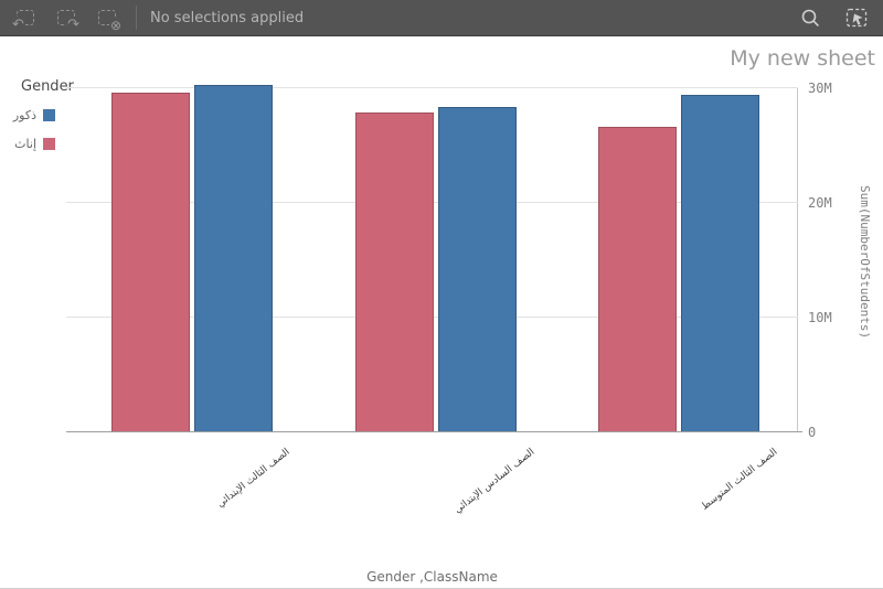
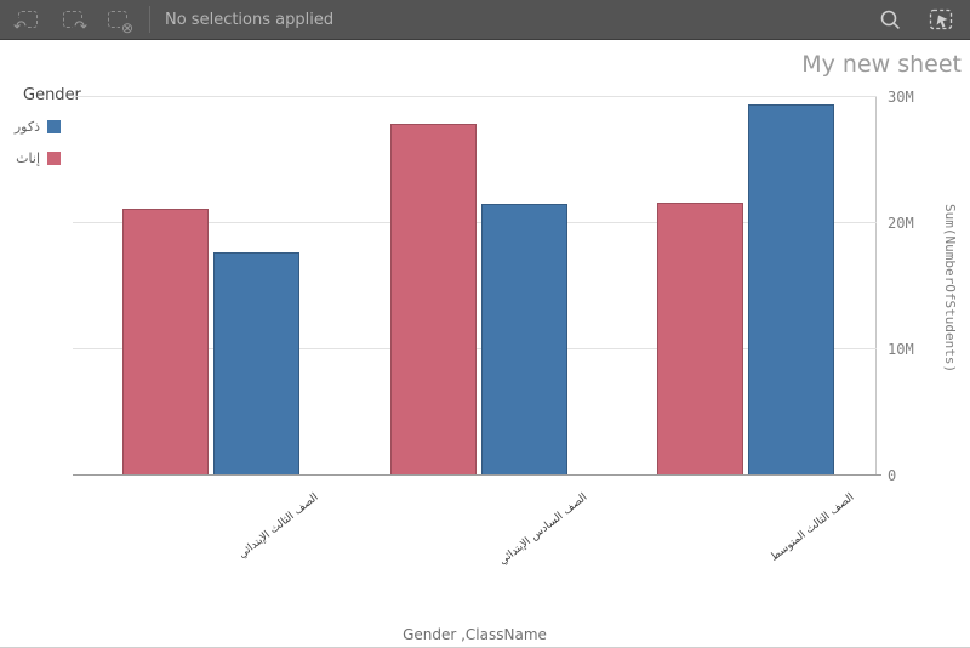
إناث/الصف الثالث الإبتدائي: 29.6M -> 21.2M
ذكور/الصف الثالث الإبتدائي: 30.3M -> 17.7M
ذكور/الصف السادس الإبتدائي: 28.4M -> 21.5M
إناث/الصف الثالث المتوسط: 26.6M -> 21.6M
